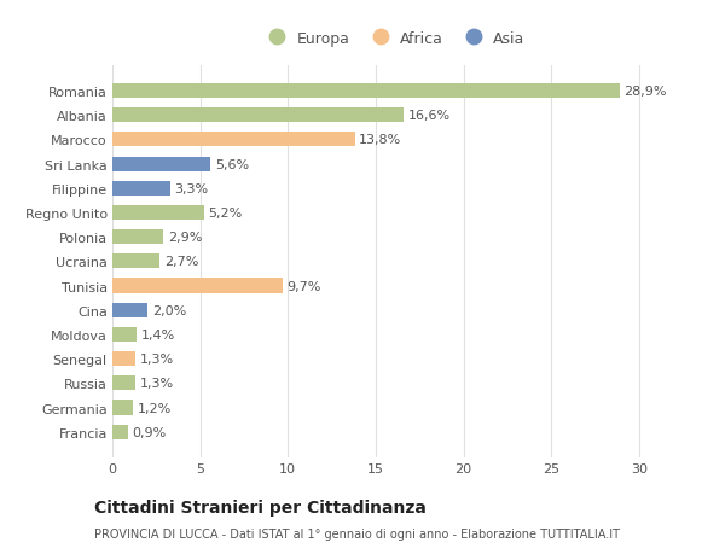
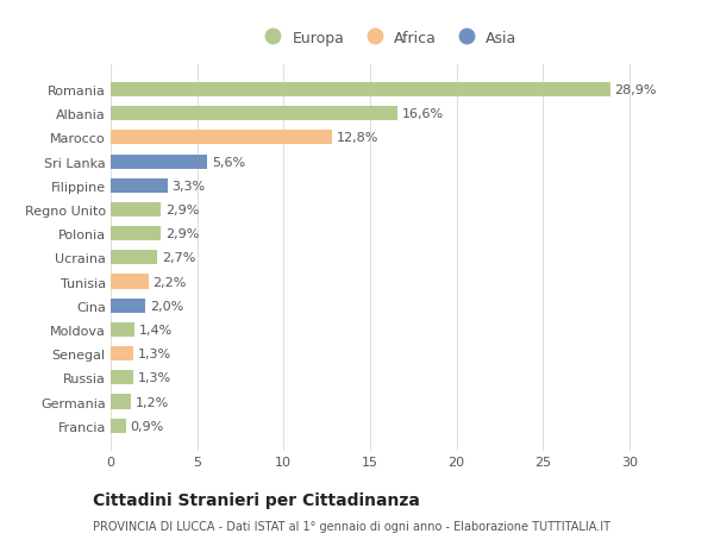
Marocco: 13,8% -> 12,8%
Regno Unito: 5,2% -> 2,9%
Tunisia: 9,7% -> 2,2%
